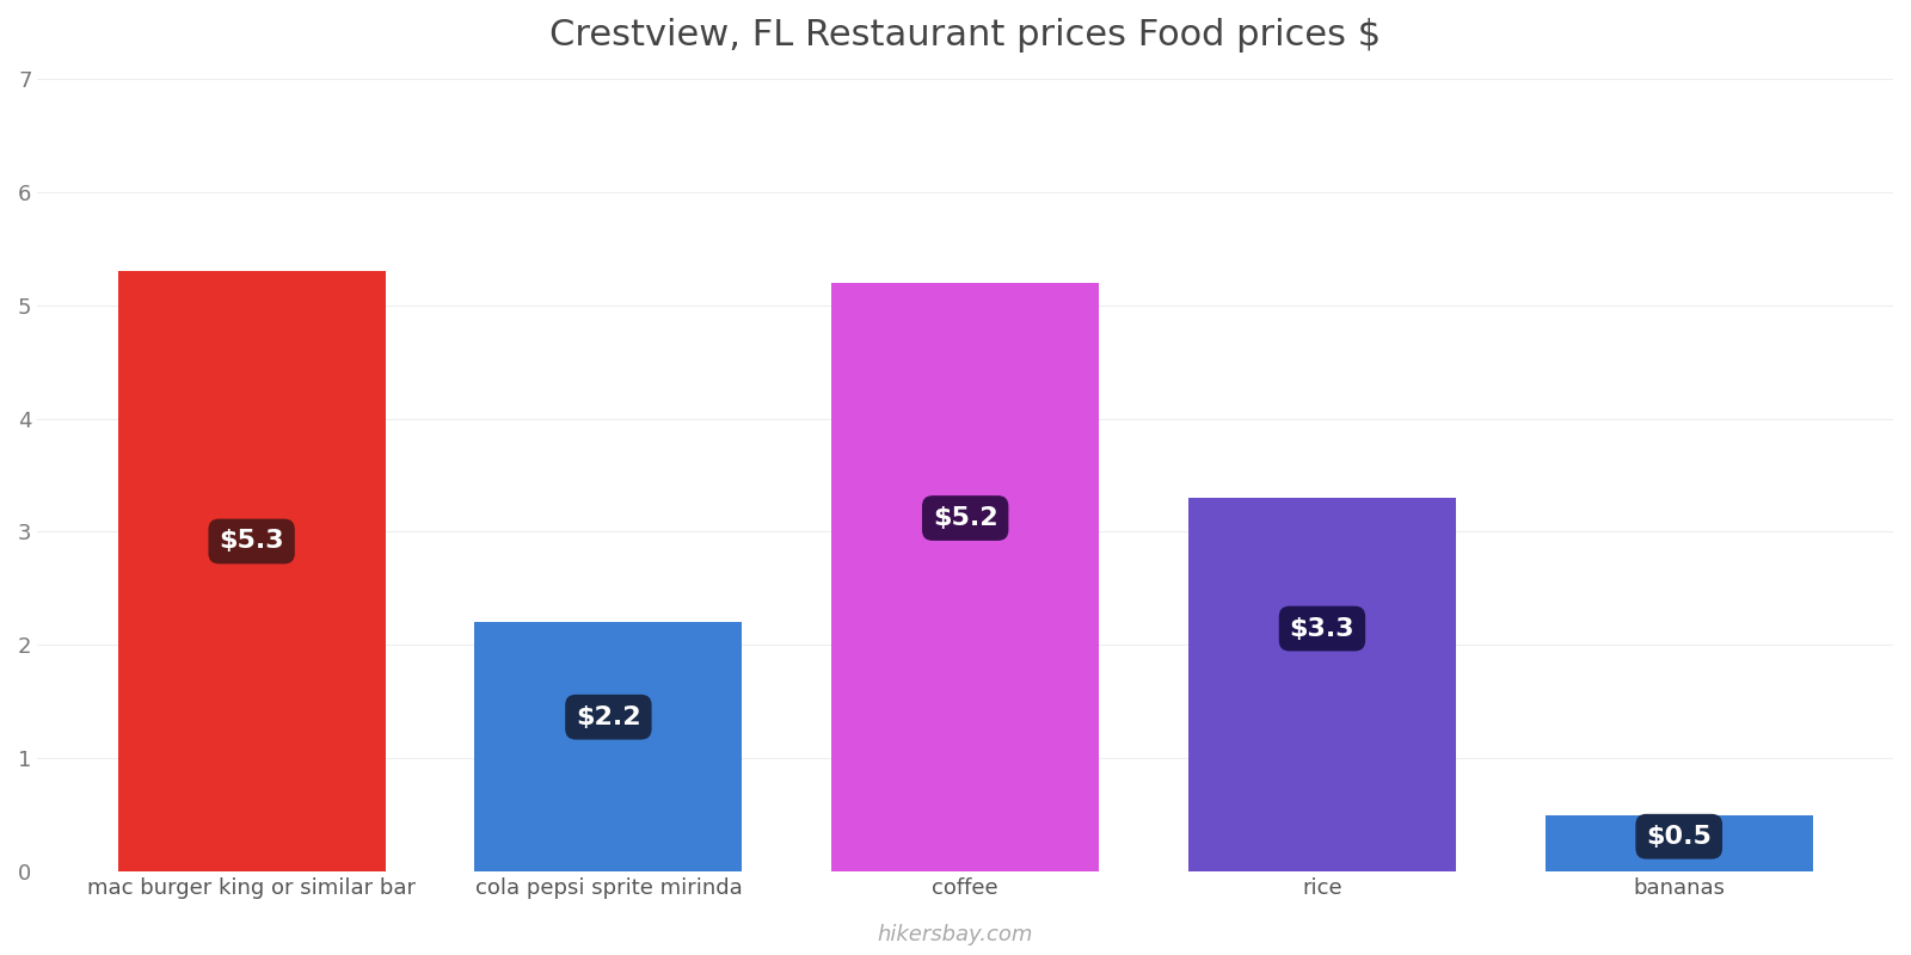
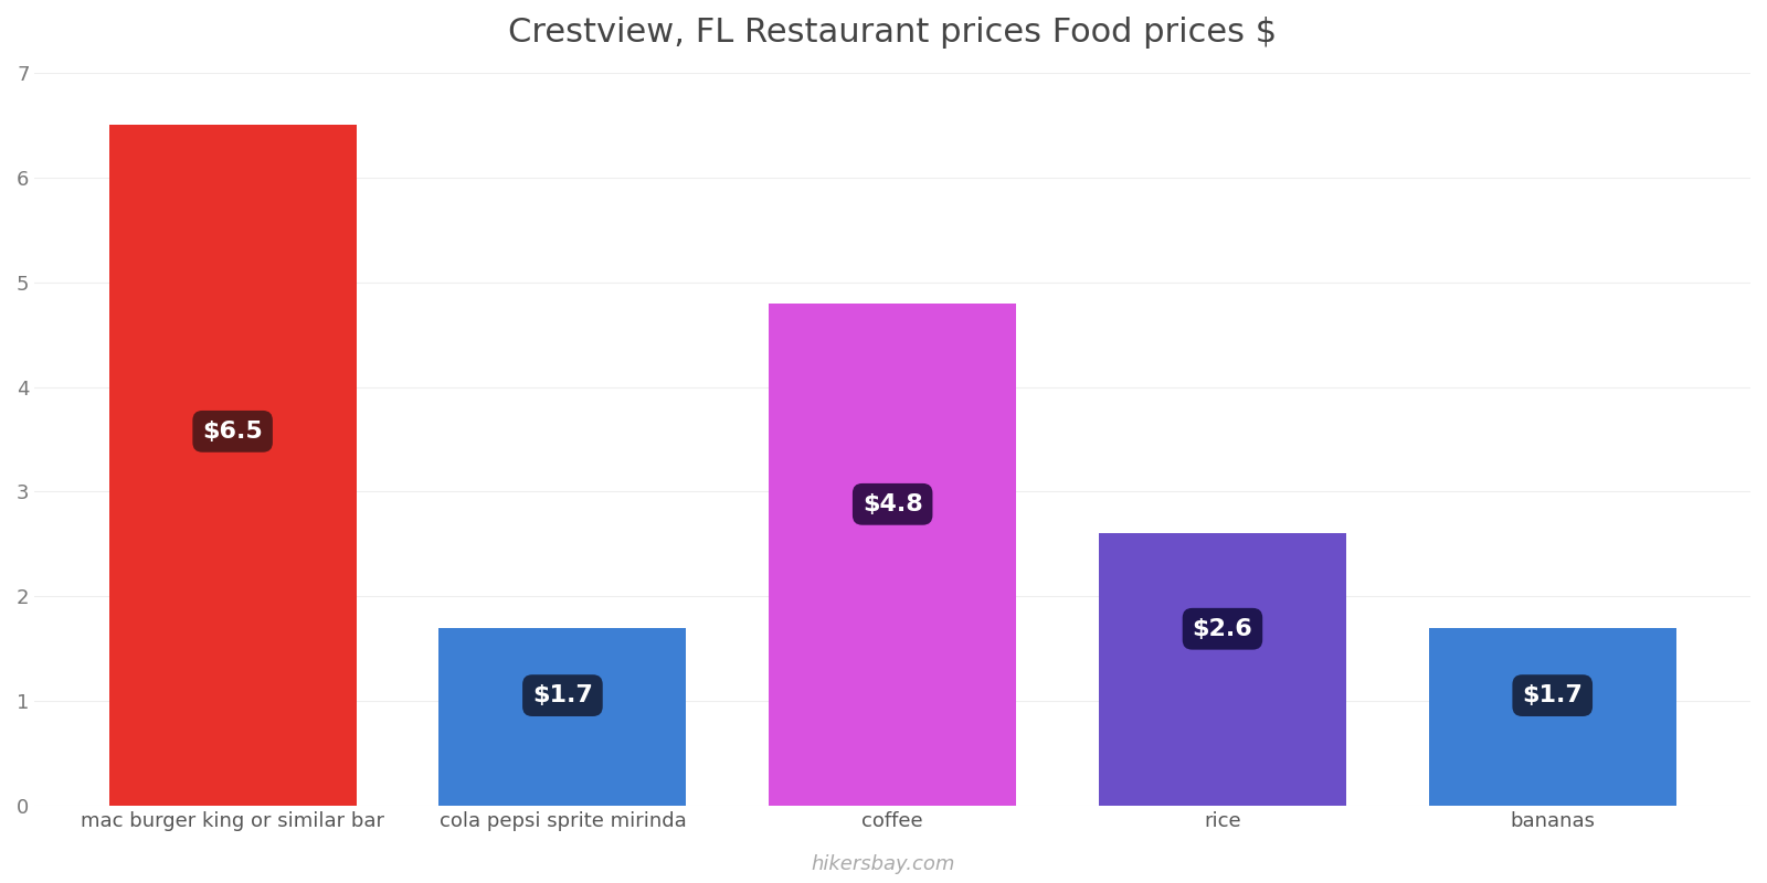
mac burger king or similar bar: $5.3 -> $6.5
cola pepsi sprite mirinda: $2.2 -> $1.7
coffee: $5.2 -> $4.8
rice: $3.3 -> $2.6
bananas: $0.5 -> $1.7
